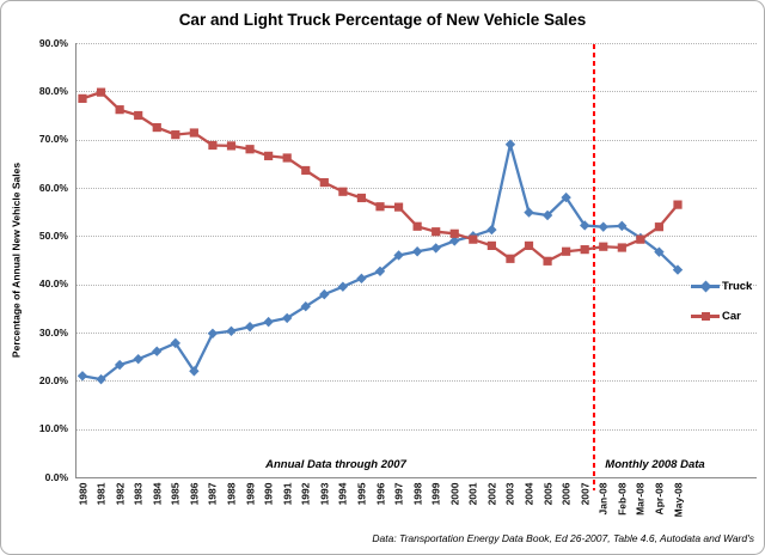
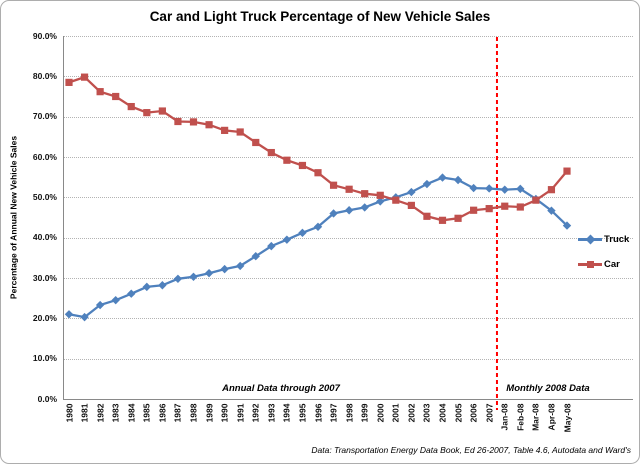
Truck/1986: 22% -> 28%
Car/1997: 56% -> 53%
Truck/2003: 69% -> 53%
Car/2004: 48% -> 44%
Truck/2006: 58% -> 52%
